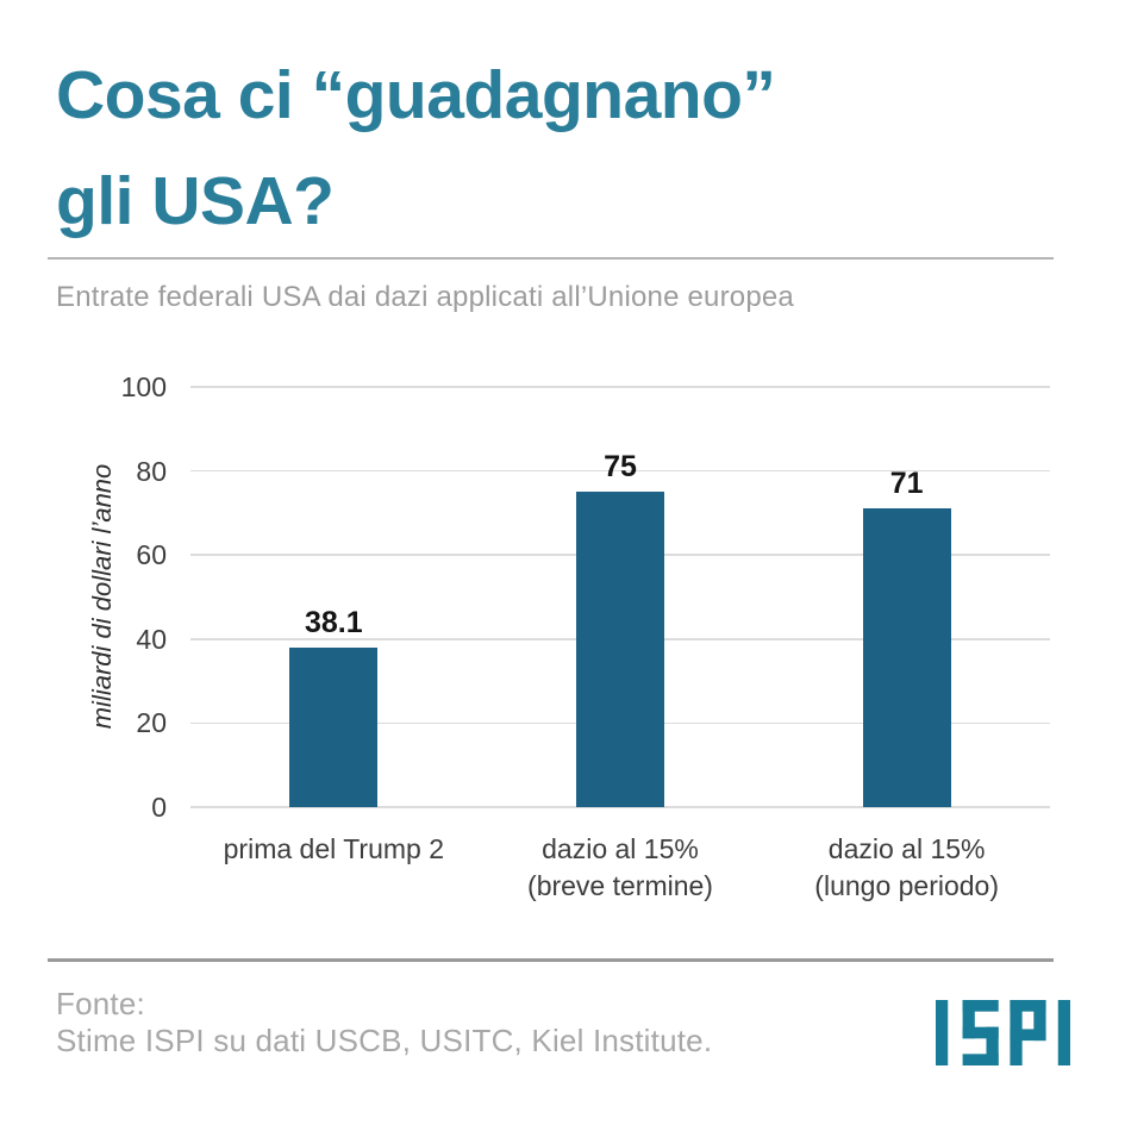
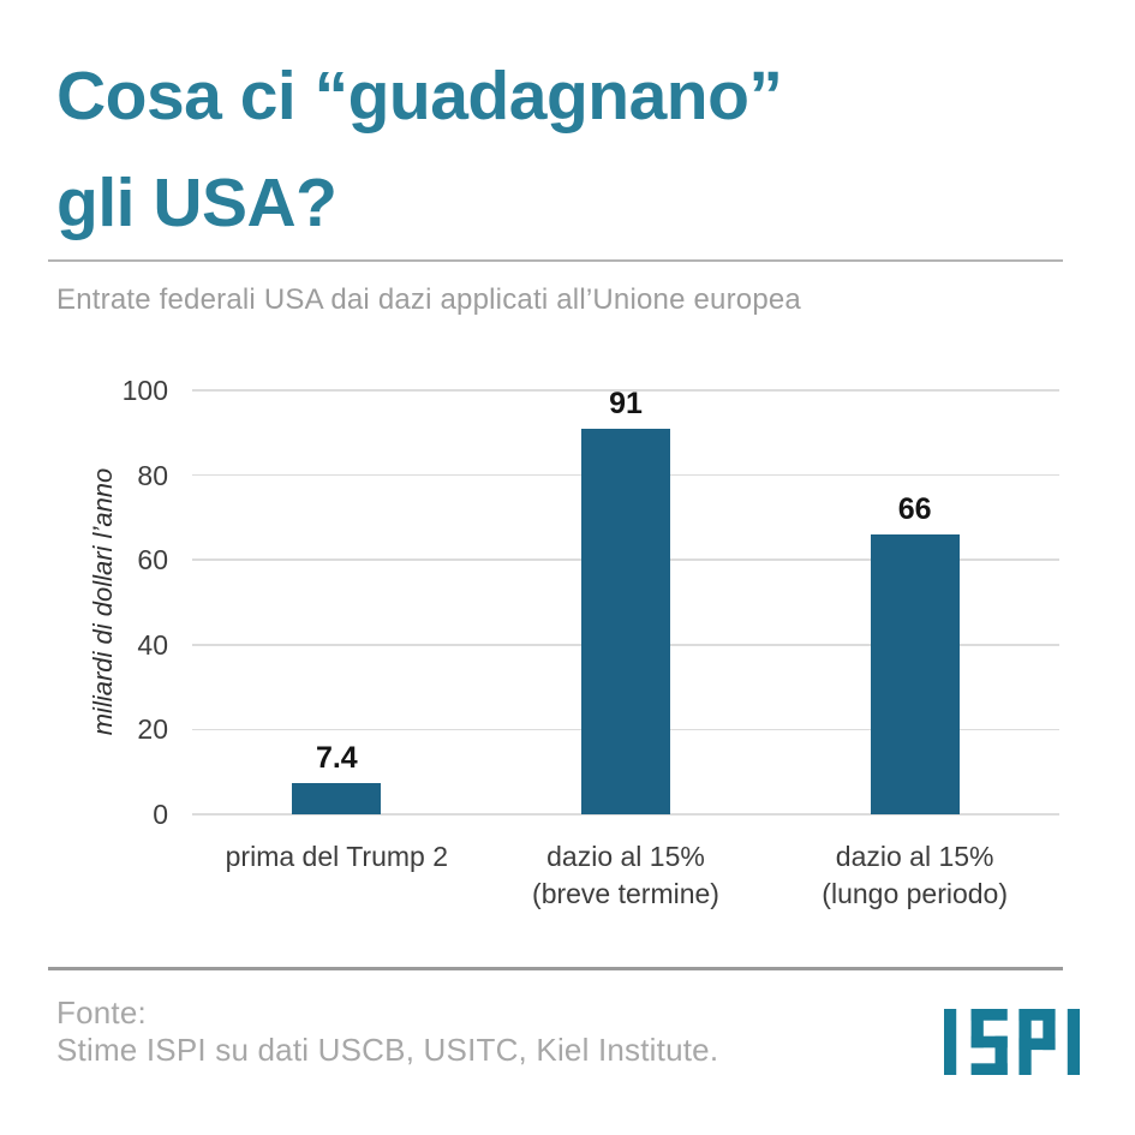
prima del Trump 2: 38.1 -> 7.4
dazio al 15% (breve termine): 75 -> 91
dazio al 15% (lungo periodo): 71 -> 66
